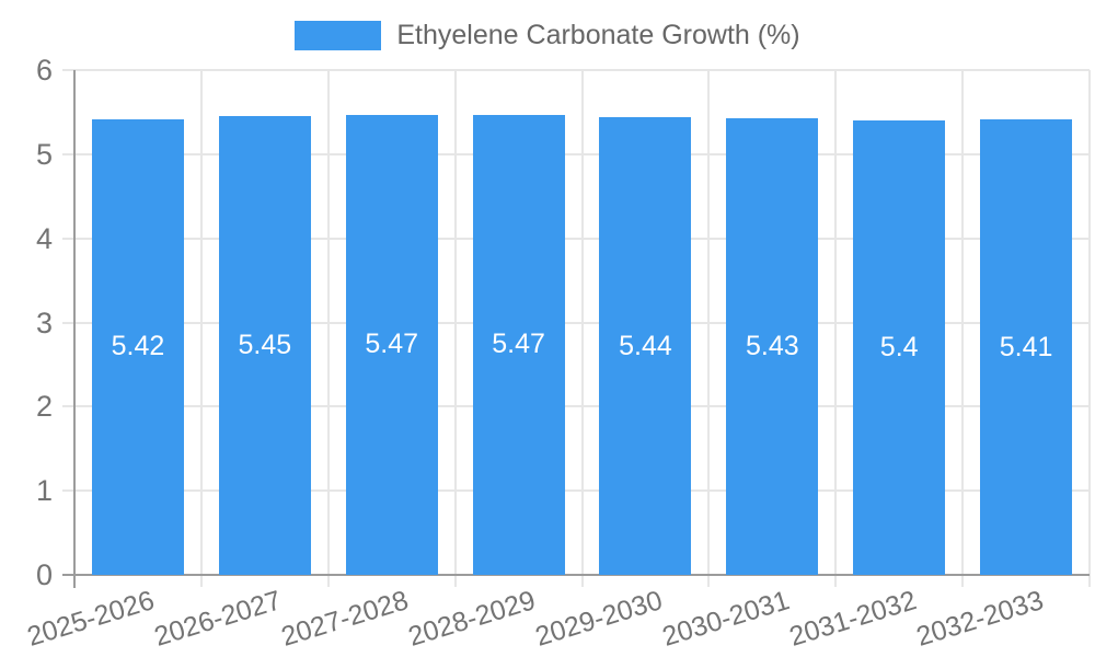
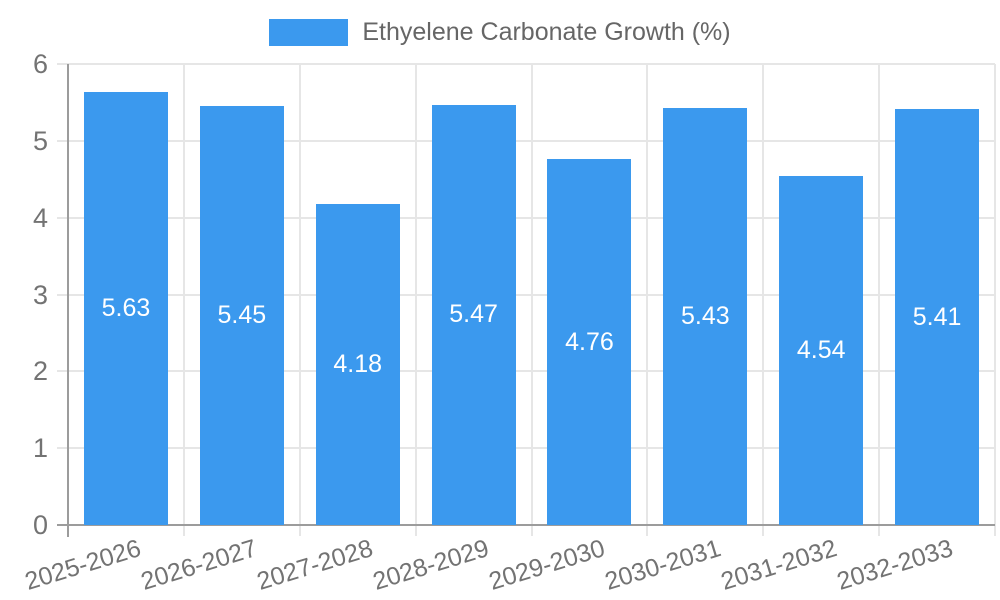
2025-2026: 5.42 -> 5.63
2027-2028: 5.47 -> 4.18
2029-2030: 5.44 -> 4.76
2031-2032: 5.4 -> 4.54
